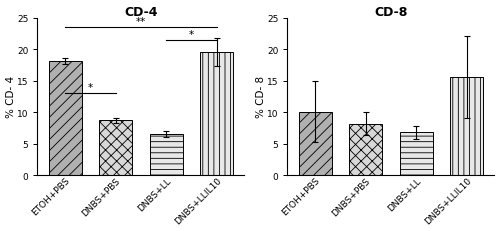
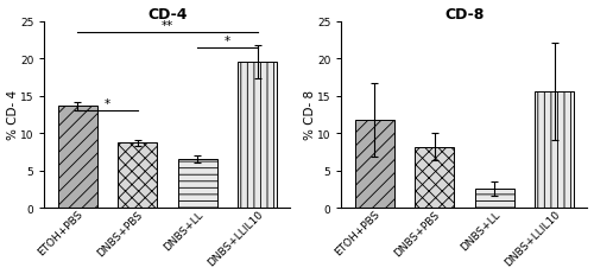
CD-4/ETOH+PBS: 18.1 -> 13.6
CD-8/ETOH+PBS: 10.1 -> 11.8
CD-8/DNBS+LL: 6.8 -> 2.6
